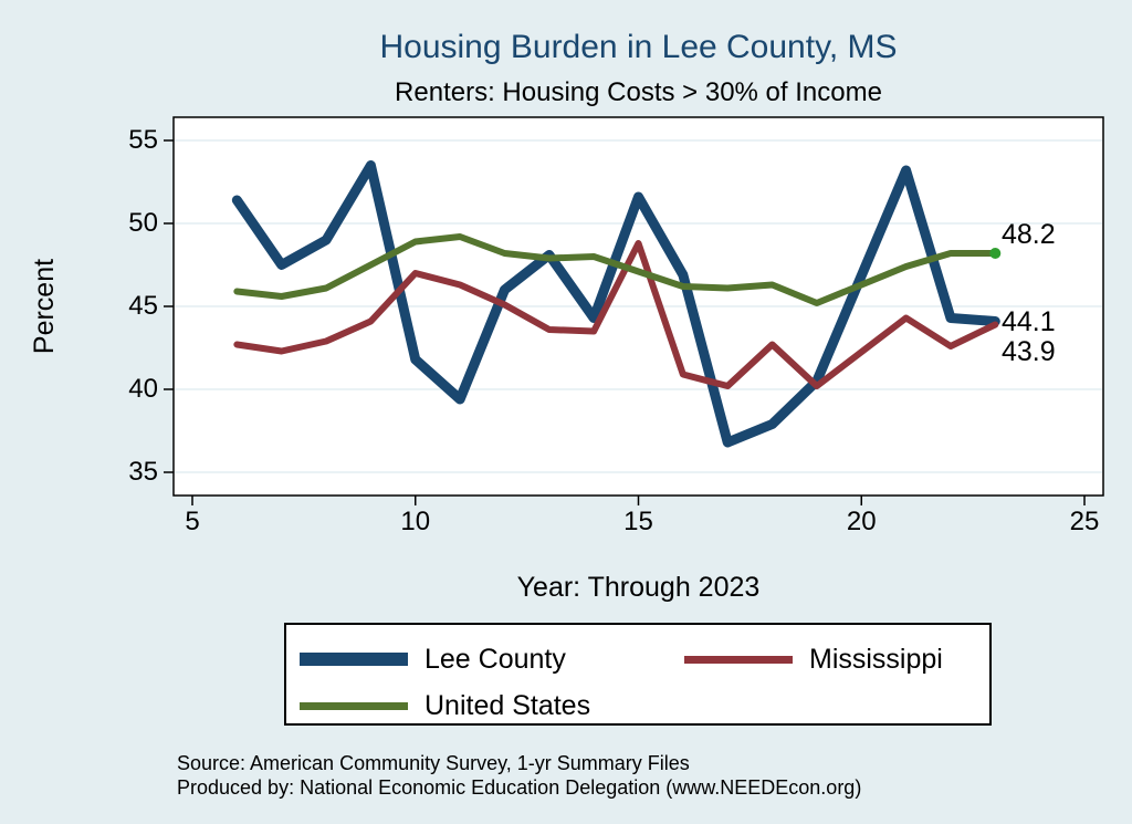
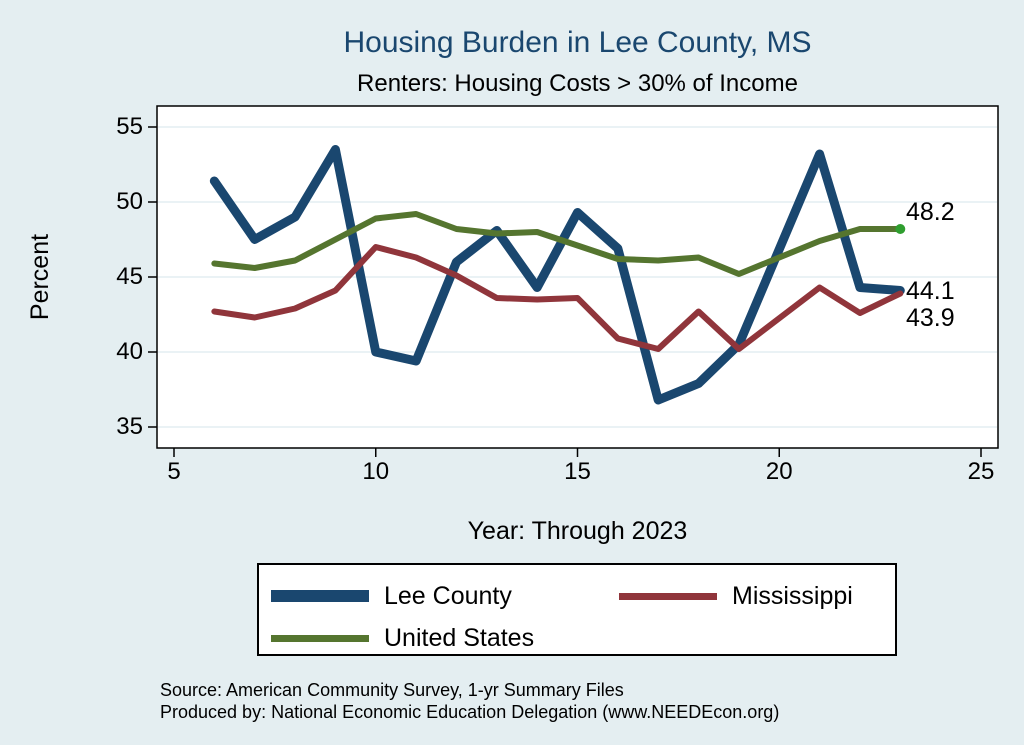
Lee County/10: 41.8 -> 40.0
Lee County/15: 51.6 -> 49.3
Mississippi/15: 48.8 -> 43.6
